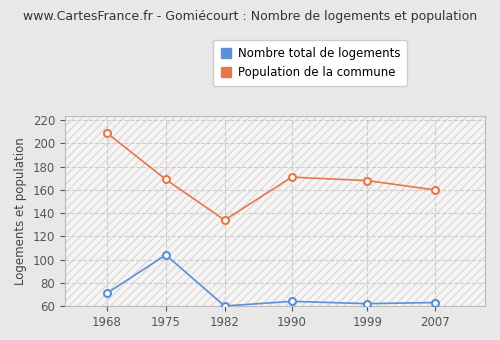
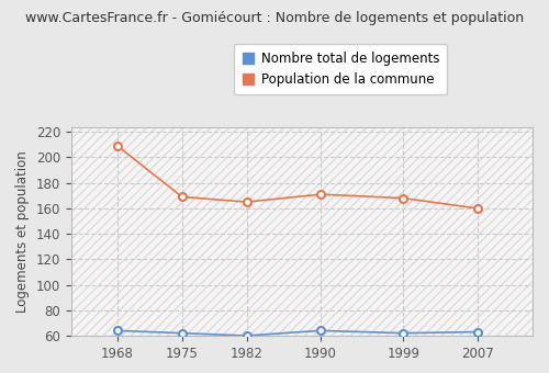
Nombre total de logements/1968: 71 -> 64
Nombre total de logements/1975: 104 -> 62
Population de la commune/1982: 134 -> 165
